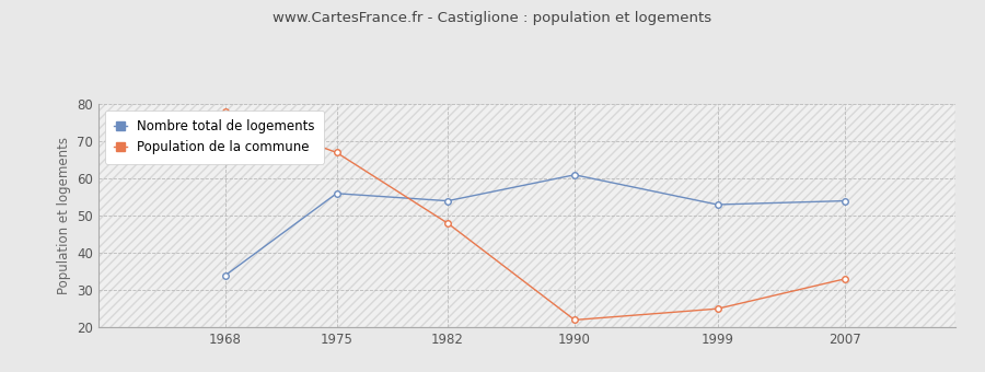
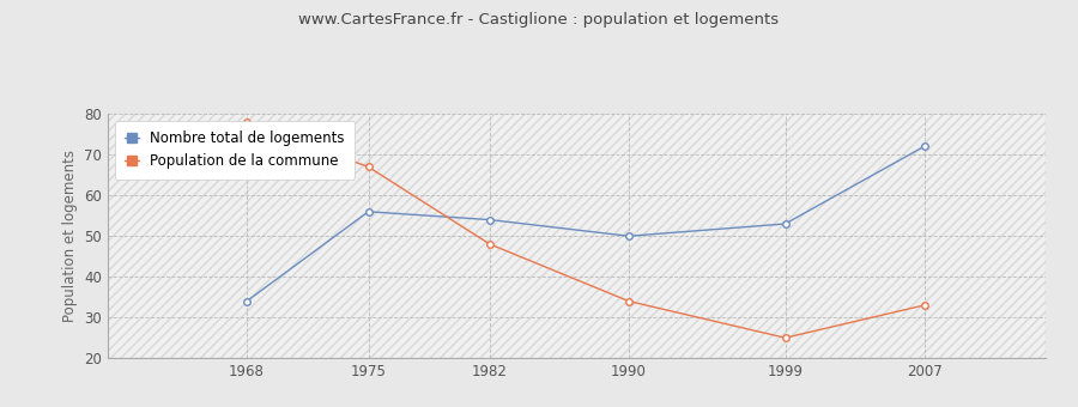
Nombre total de logements/1990: 61 -> 50
Population de la commune/1990: 22 -> 34
Nombre total de logements/2007: 54 -> 72
